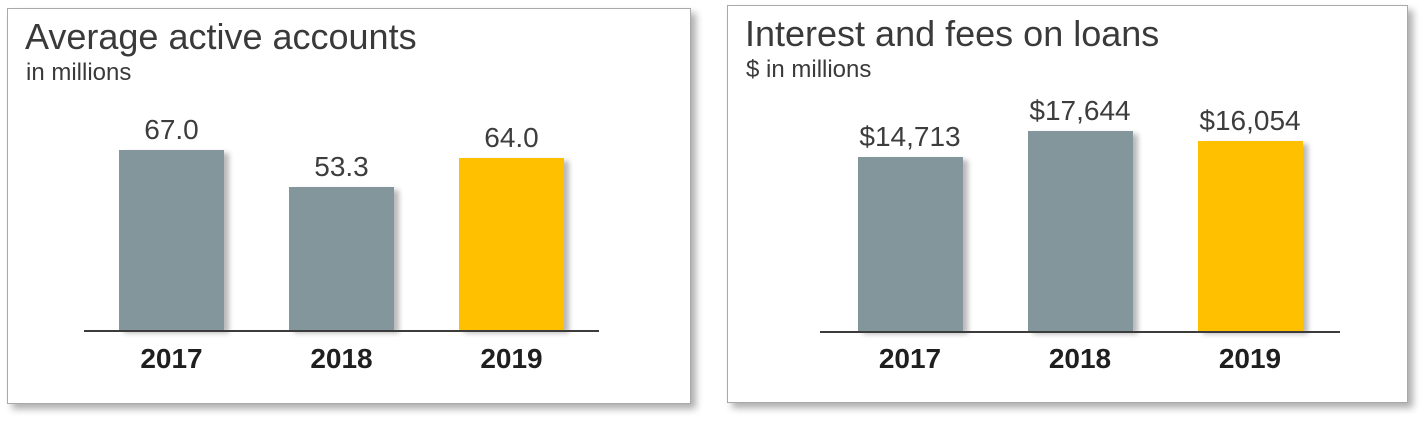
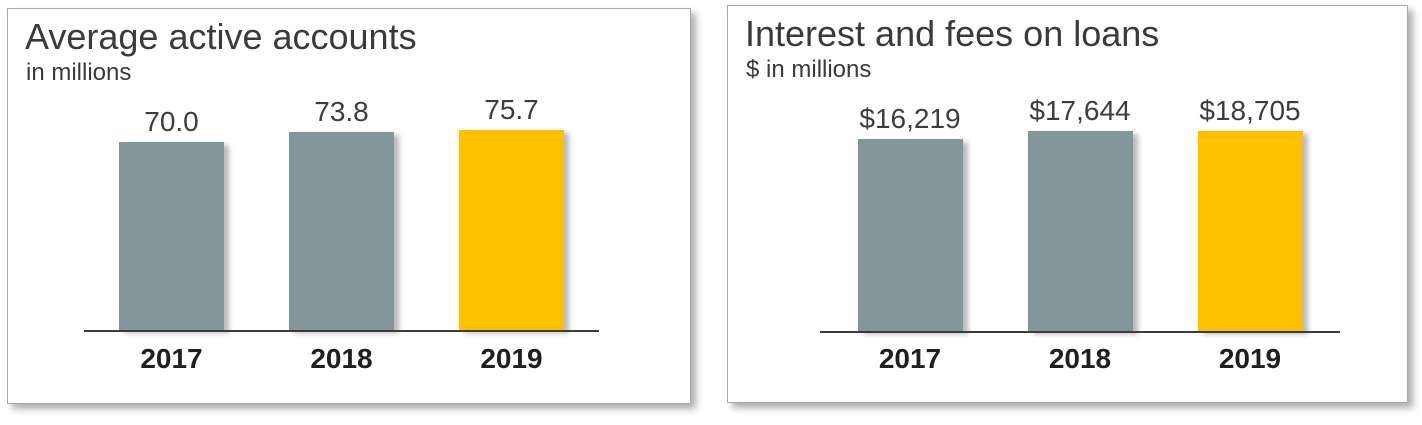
Average active accounts/2017: 67.0 -> 70.0
Average active accounts/2018: 53.3 -> 73.8
Average active accounts/2019: 64.0 -> 75.7
Interest and fees on loans/2017: $14,713 -> $16,219
Interest and fees on loans/2019: $16,054 -> $18,705
